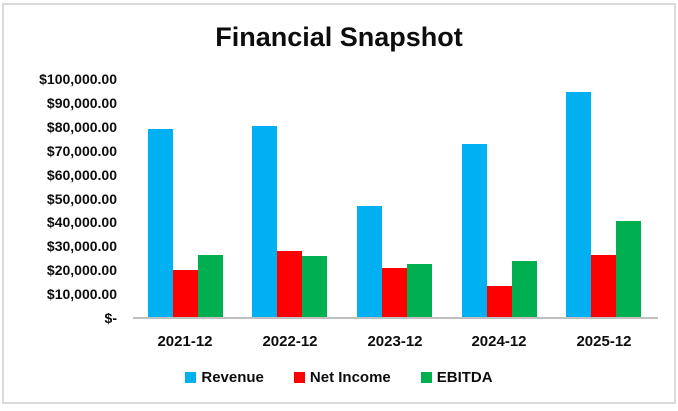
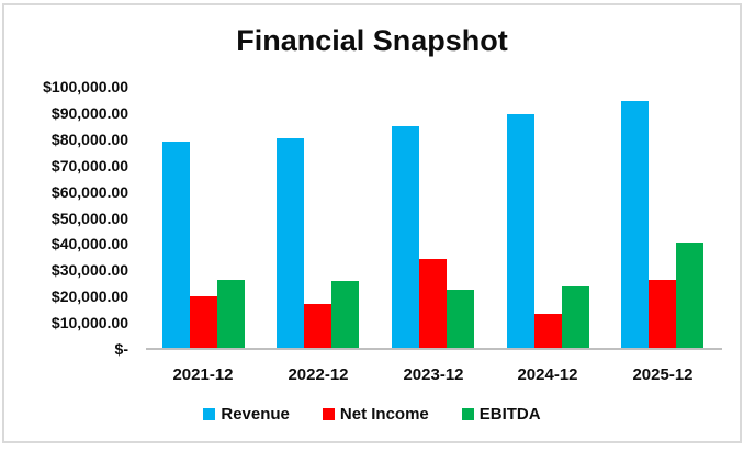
Net Income/2022-12: $28000 -> $17000
Revenue/2023-12: $47000 -> $85000
Net Income/2023-12: $21000 -> $34000
Revenue/2024-12: $73000 -> $90000
